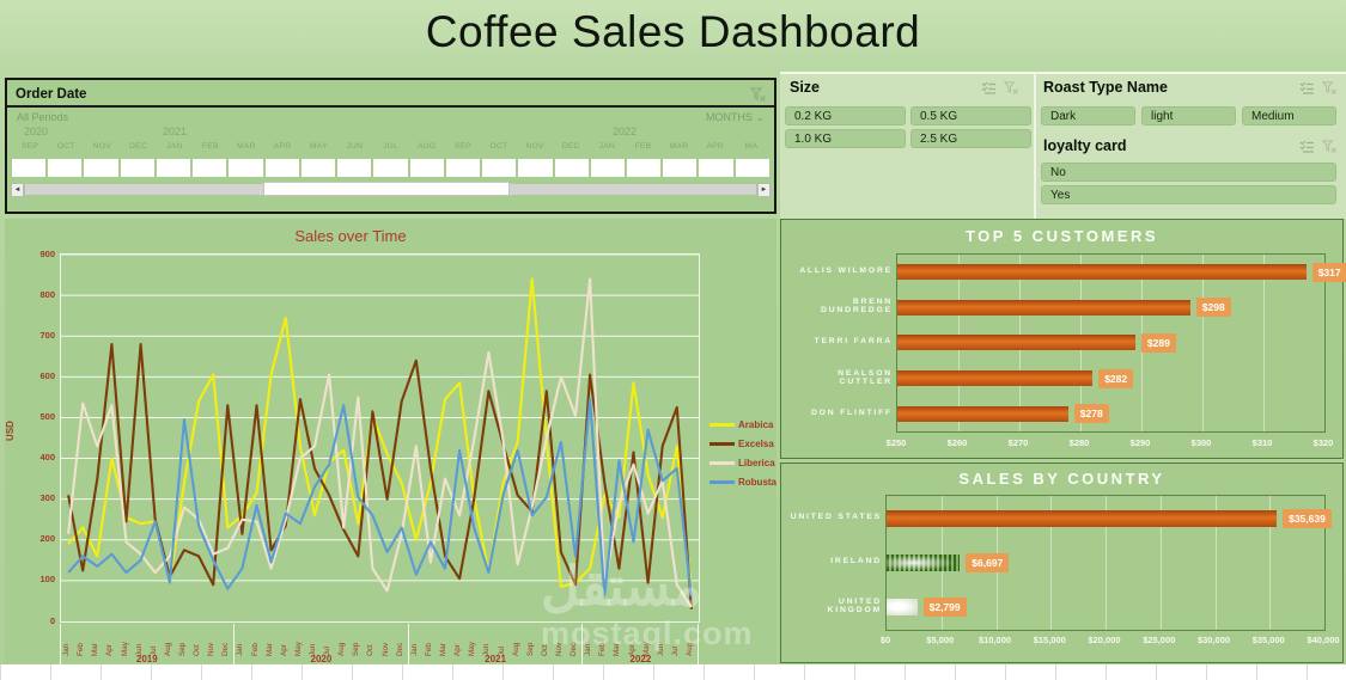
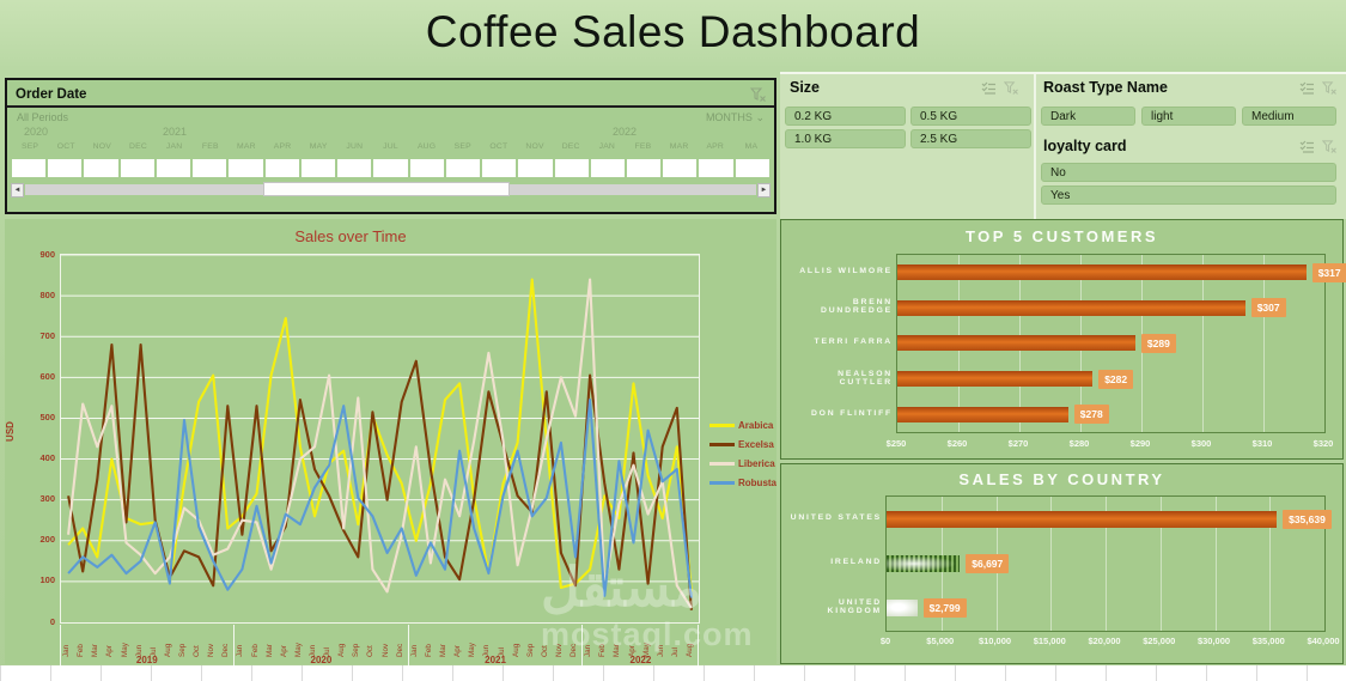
TOP 5 CUSTOMERS/BRENN DUNDREDGE: $298 -> $307
